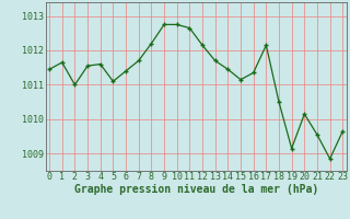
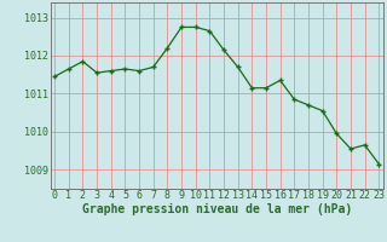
2: 1011.00 -> 1011.85
5: 1011.10 -> 1011.65
6: 1011.40 -> 1011.60
14: 1011.45 -> 1011.15
17: 1012.15 -> 1010.85
18: 1010.50 -> 1010.70
19: 1009.15 -> 1010.55
20: 1010.15 -> 1009.95
22: 1008.85 -> 1009.65
23: 1009.65 -> 1009.15
